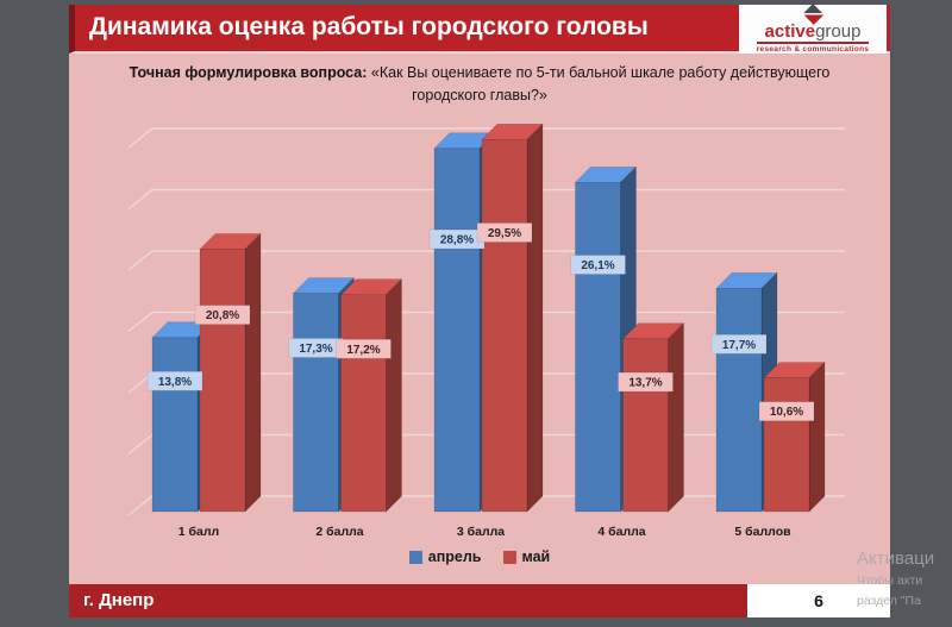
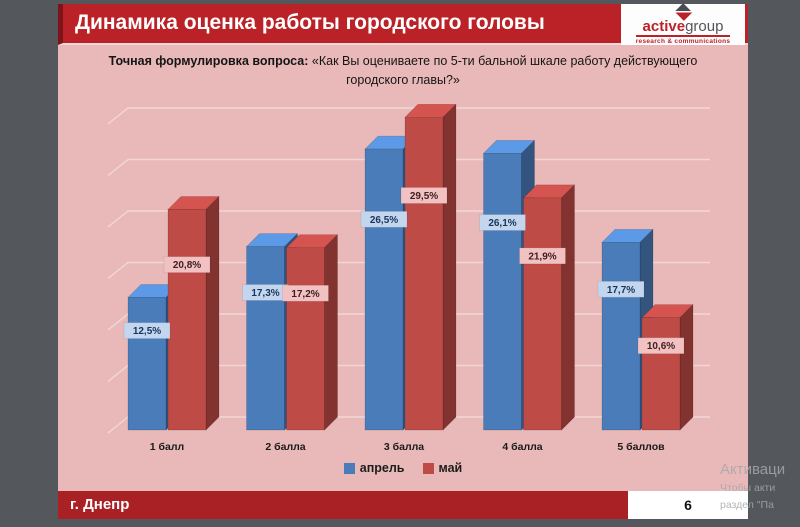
апрель/1 балл: 13,8% -> 12,5%
апрель/3 балла: 28,8% -> 26,5%
май/4 балла: 13,7% -> 21,9%
